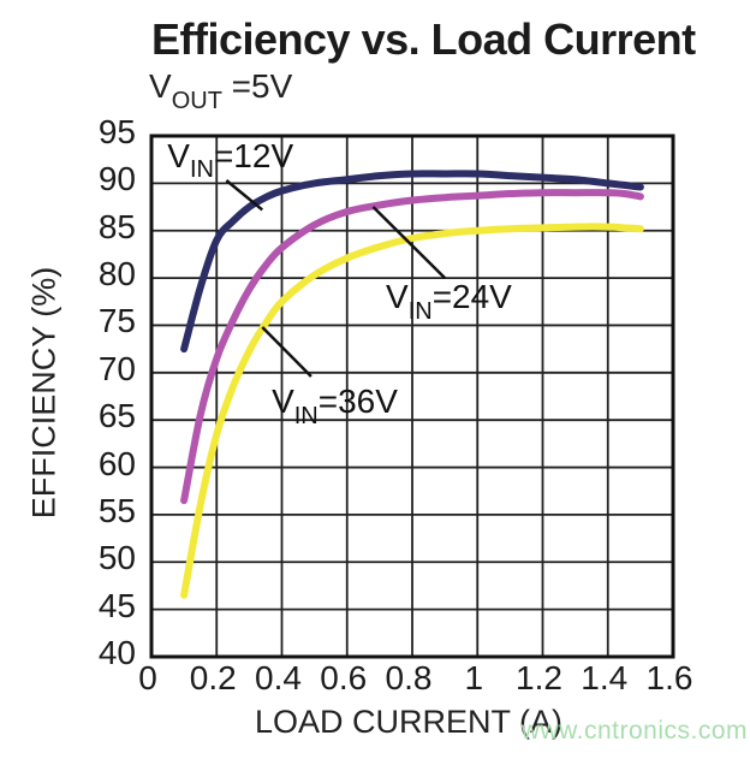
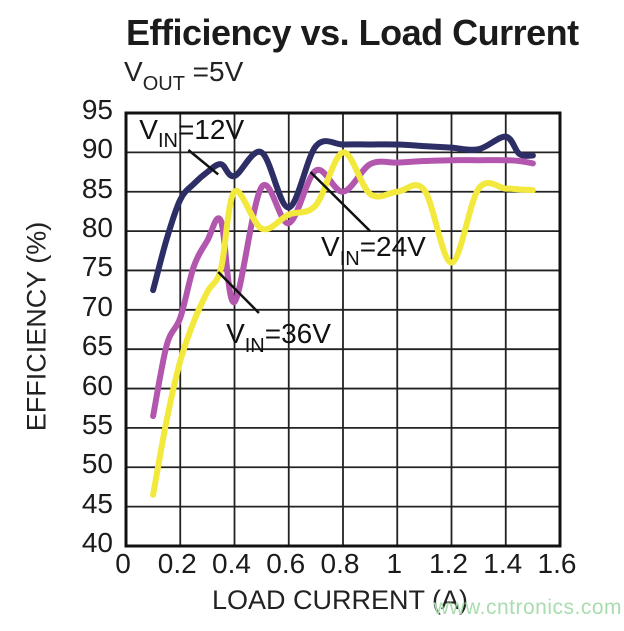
VIN=24V/0.2: 72 -> 69
VIN=12V/0.4: 89 -> 87
VIN=24V/0.4: 83 -> 71
VIN=36V/0.4: 78 -> 85
VIN=12V/0.6: 90 -> 83
VIN=24V/0.6: 87 -> 81
VIN=24V/0.8: 88 -> 85
VIN=36V/0.8: 84 -> 90
VIN=36V/1.2: 85 -> 76
VIN=12V/1.4: 90 -> 92
